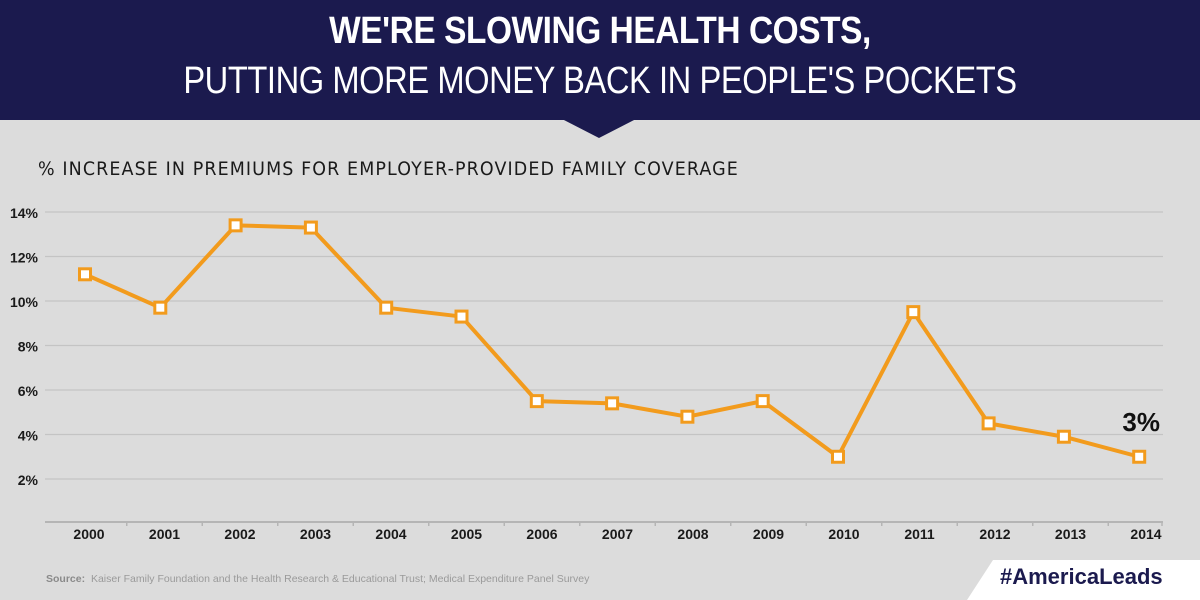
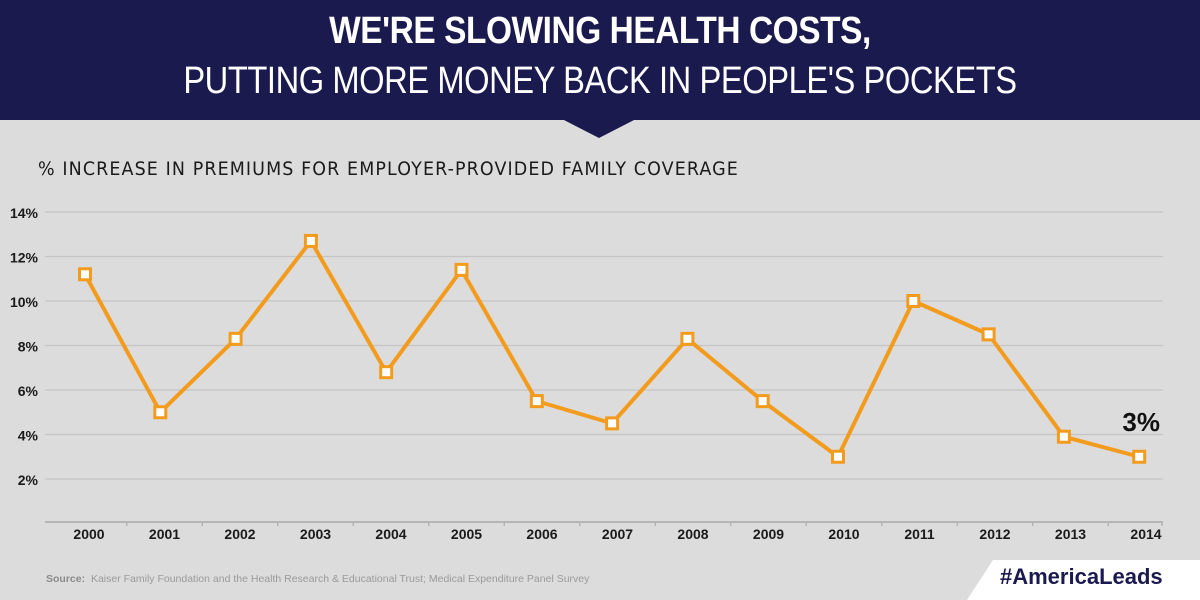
2001: 9.7% -> 5.0%
2002: 13.4% -> 8.3%
2003: 13.3% -> 12.7%
2004: 9.7% -> 6.8%
2005: 9.3% -> 11.4%
2007: 5.4% -> 4.5%
2008: 4.8% -> 8.3%
2011: 9.5% -> 10.0%
2012: 4.5% -> 8.5%
